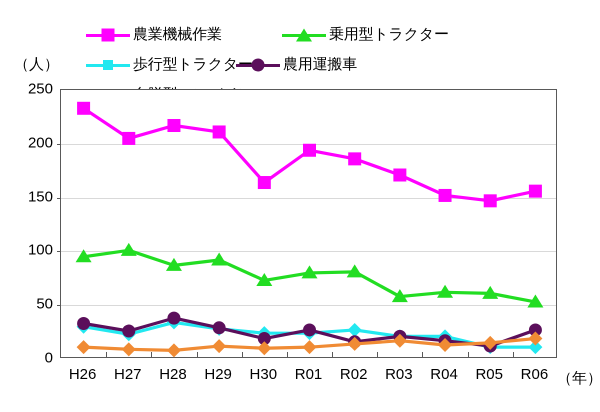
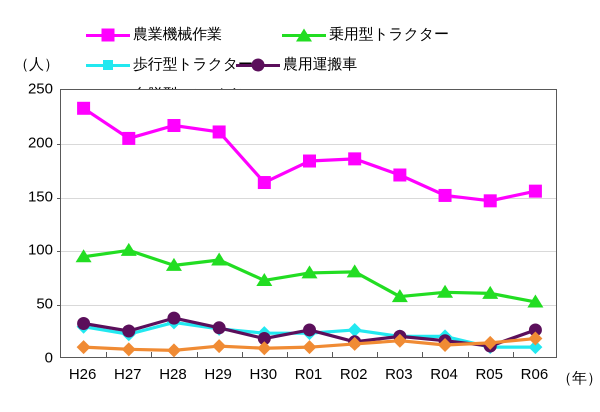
農業機械作業/R01: 194 -> 184
